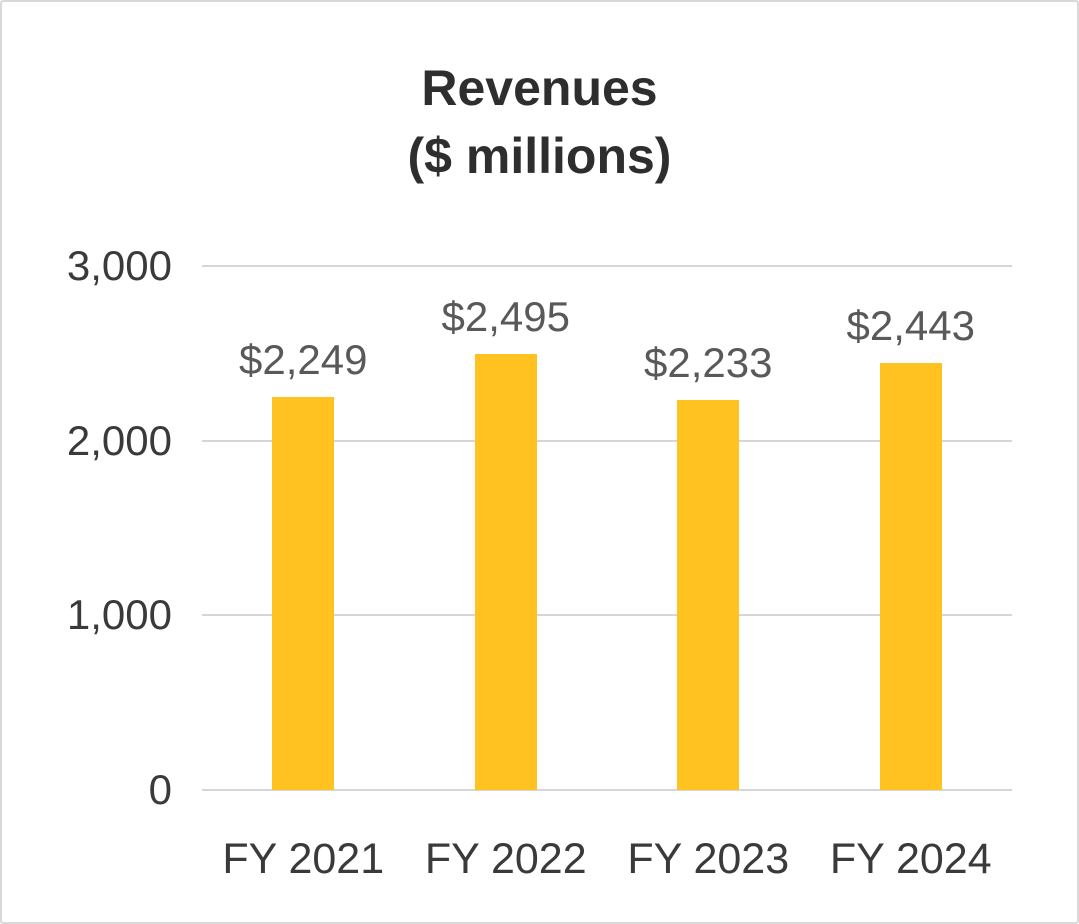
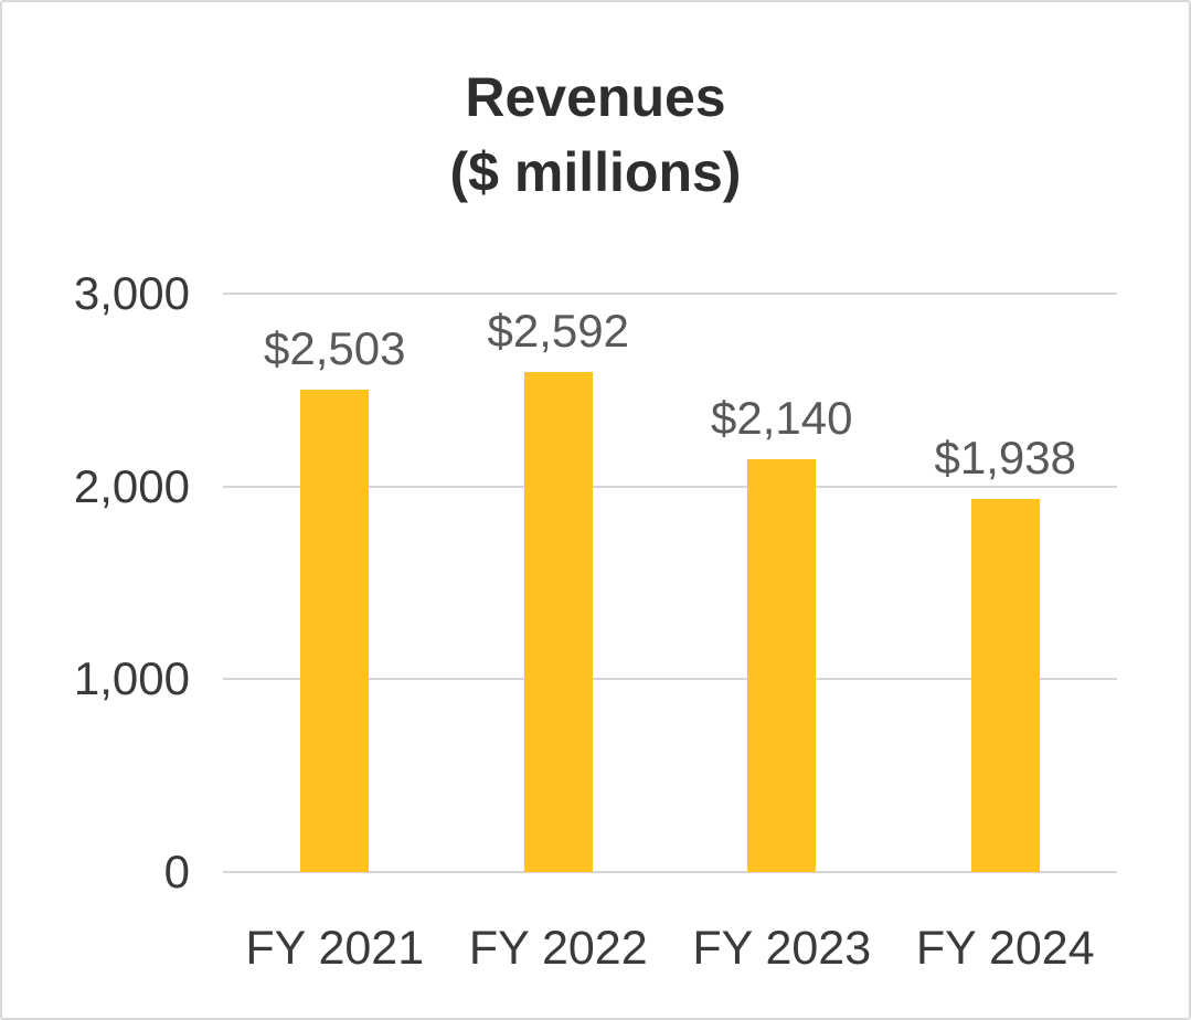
FY 2021: $2,249 -> $2,503
FY 2022: $2,495 -> $2,592
FY 2023: $2,233 -> $2,140
FY 2024: $2,443 -> $1,938
